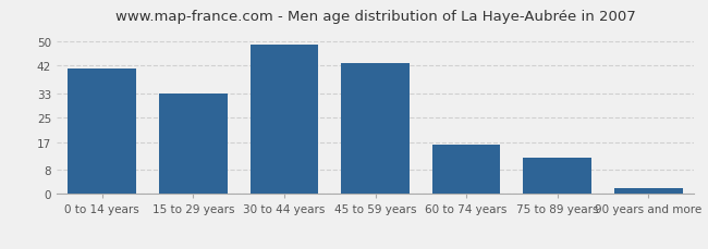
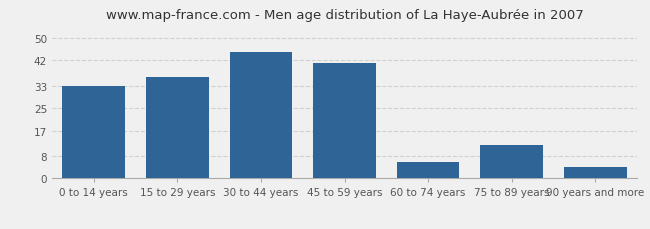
0 to 14 years: 41 -> 33
15 to 29 years: 33 -> 36
30 to 44 years: 49 -> 45
45 to 59 years: 43 -> 41
60 to 74 years: 16 -> 6
90 years and more: 2 -> 4
